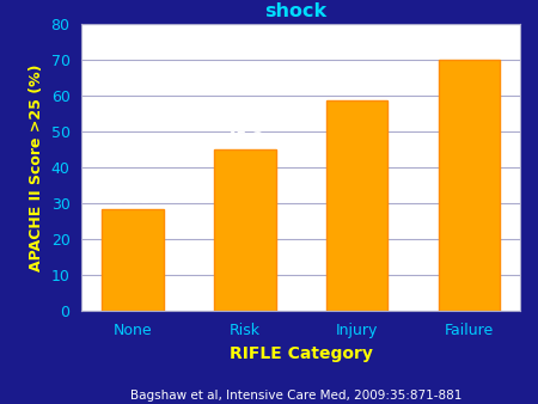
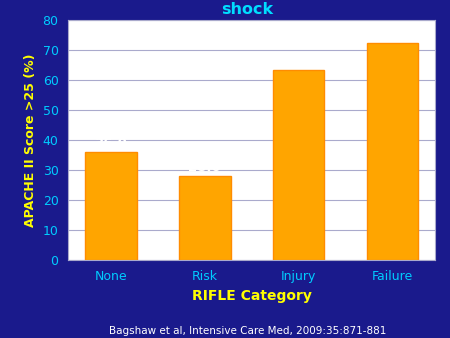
None: 28.3 -> 36.0
Risk: 45.2 -> 28.0
Injury: 58.6 -> 63.5
Failure: 69.9 -> 72.5
